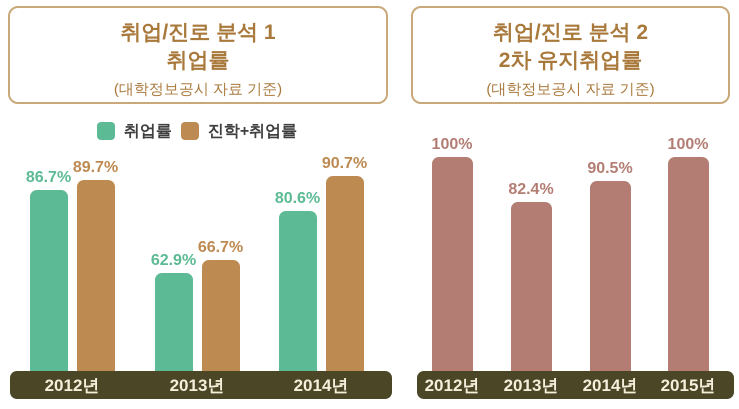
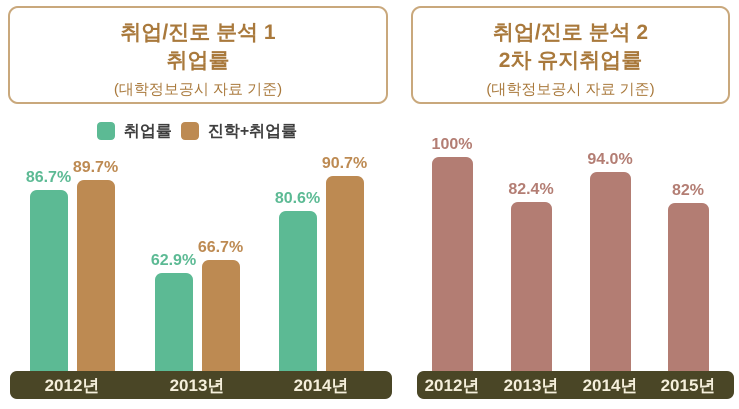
취업/진로 분석 2 2차 유지취업률/2014년: 90.5% -> 94.0%
취업/진로 분석 2 2차 유지취업률/2015년: 100% -> 82%
